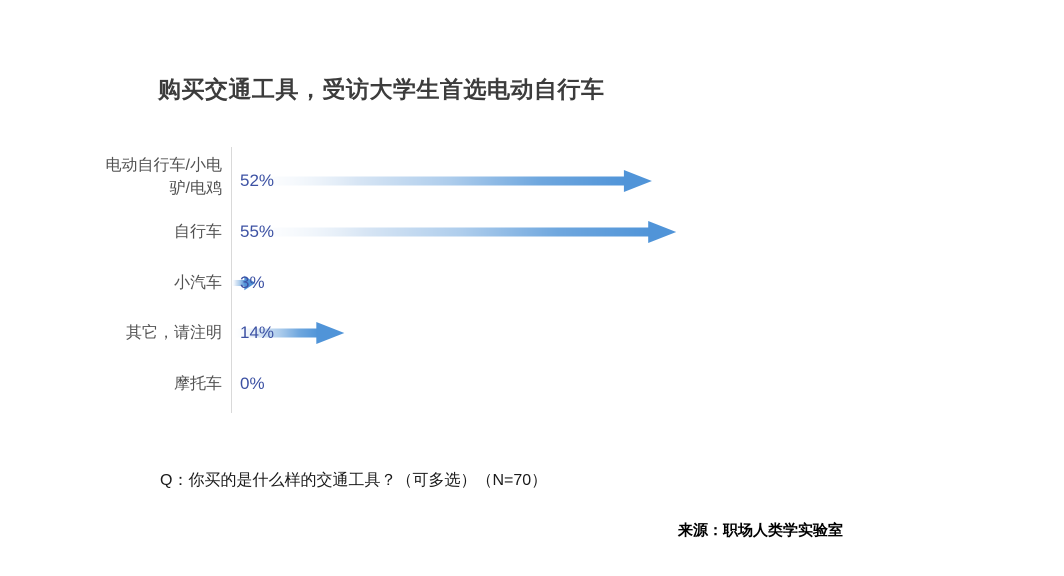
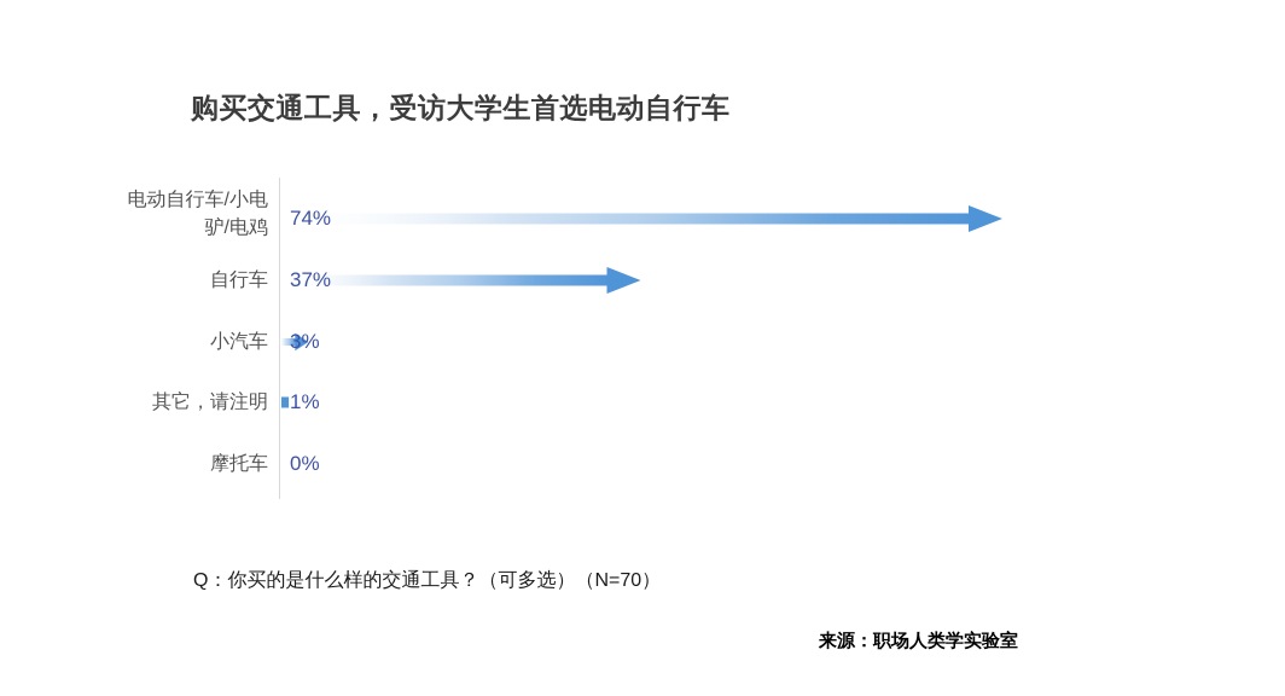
电动自行车/小电驴/电鸡: 52% -> 74%
自行车: 55% -> 37%
其它，请注明: 14% -> 1%
